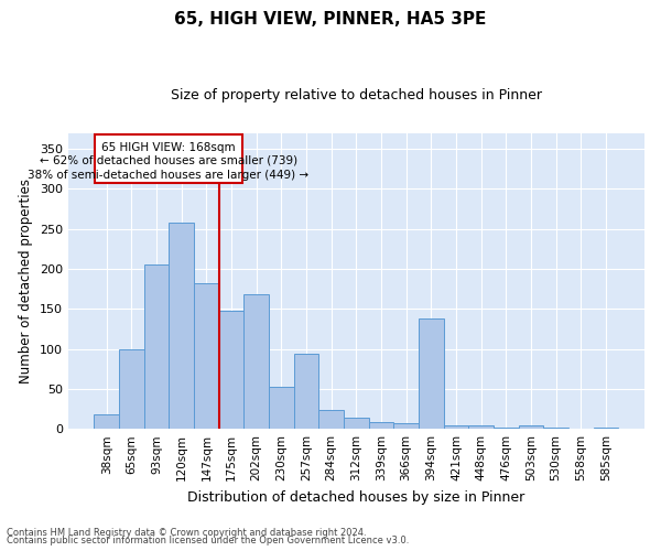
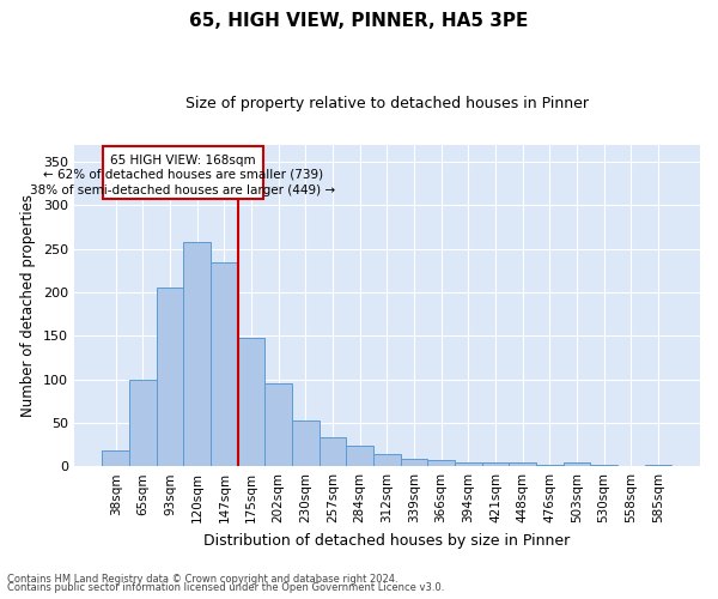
147sqm: 182 -> 235
202sqm: 168 -> 95
257sqm: 94 -> 33
394sqm: 138 -> 5
